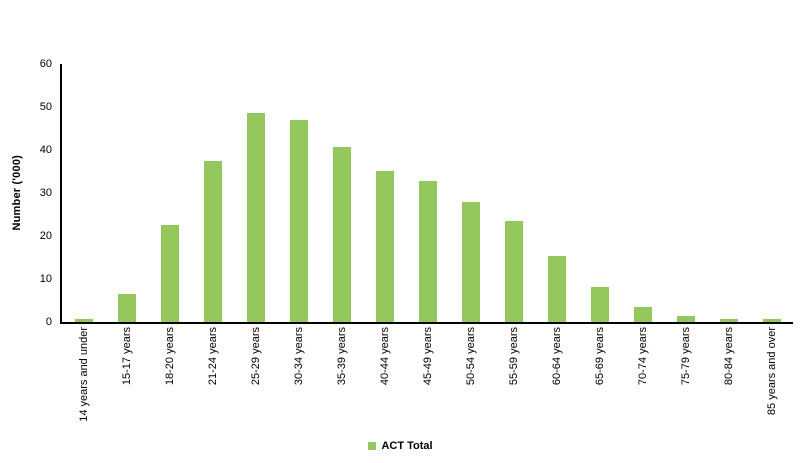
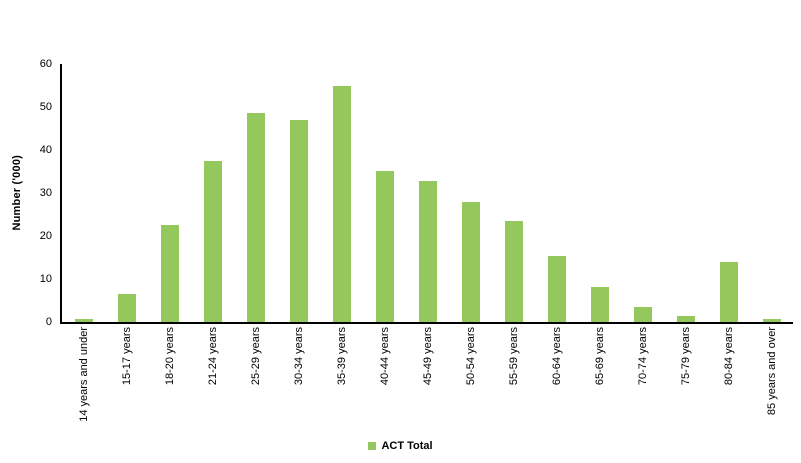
35-39 years: 41 -> 55
80-84 years: 1 -> 14
